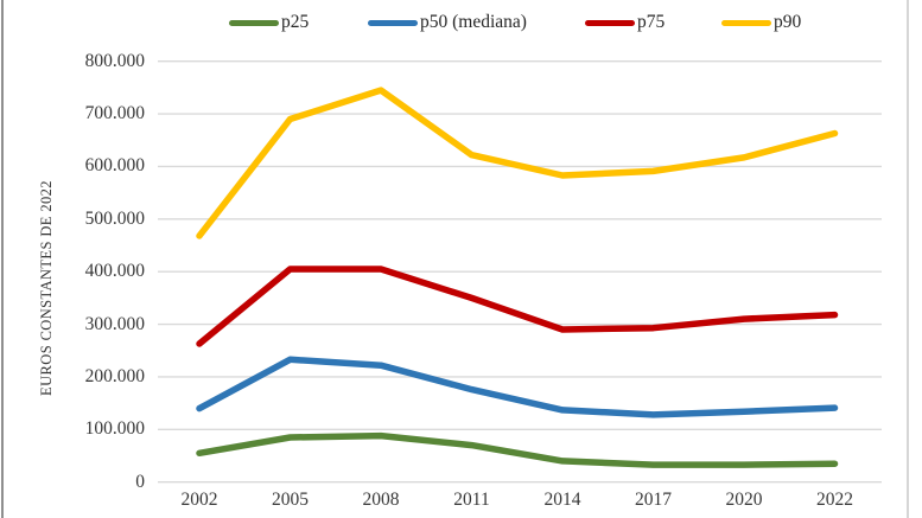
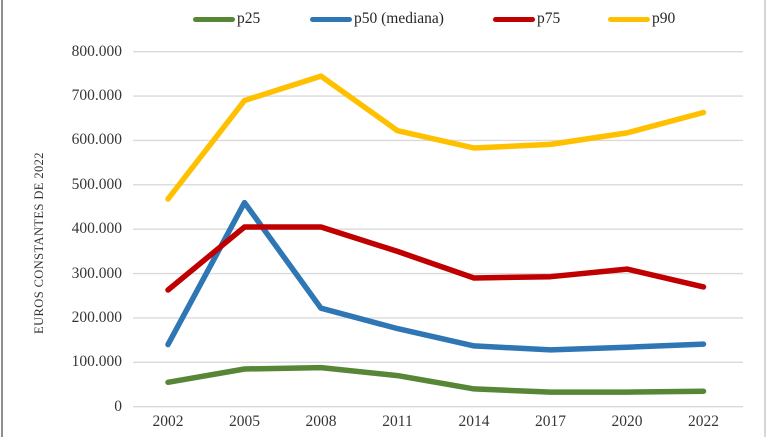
p50 (mediana)/2005: 230000 -> 460000
p75/2022: 320000 -> 270000
